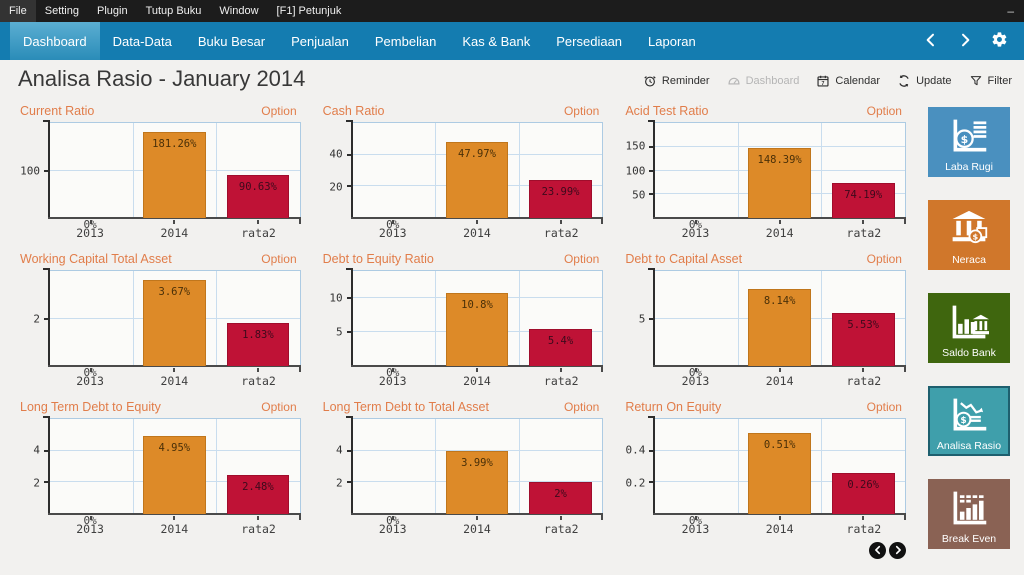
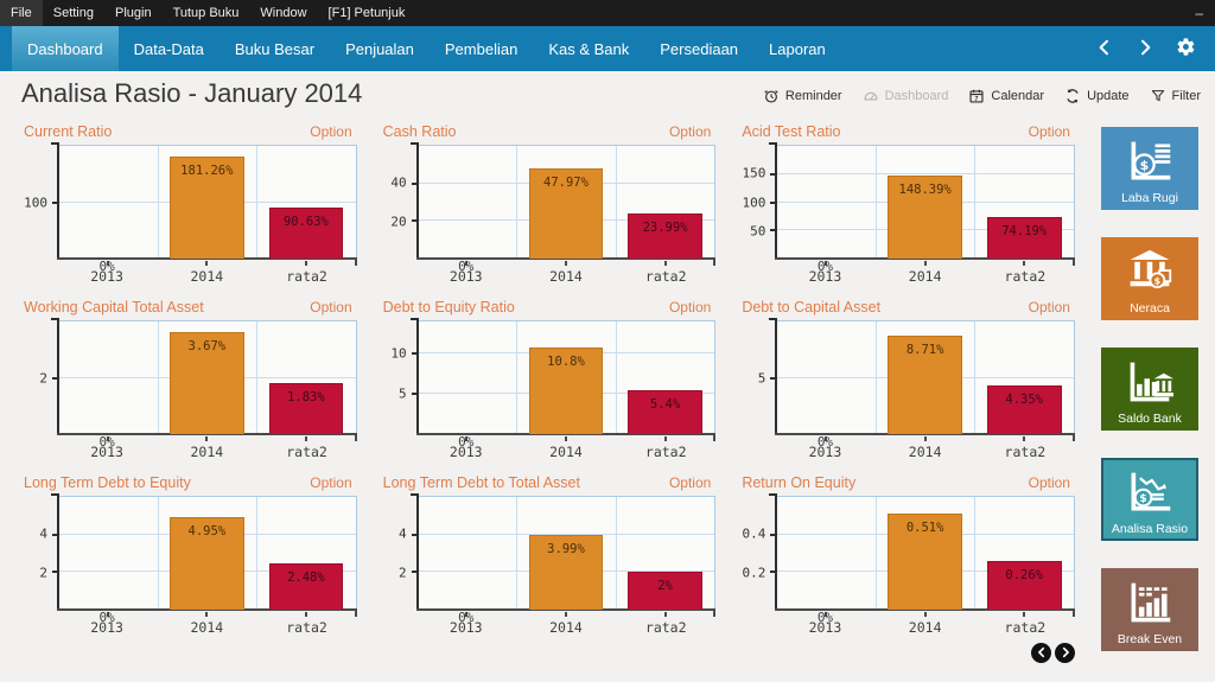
Debt to Capital Asset/2014: 8.14% -> 8.71%
Debt to Capital Asset/rata2: 5.53% -> 4.35%
